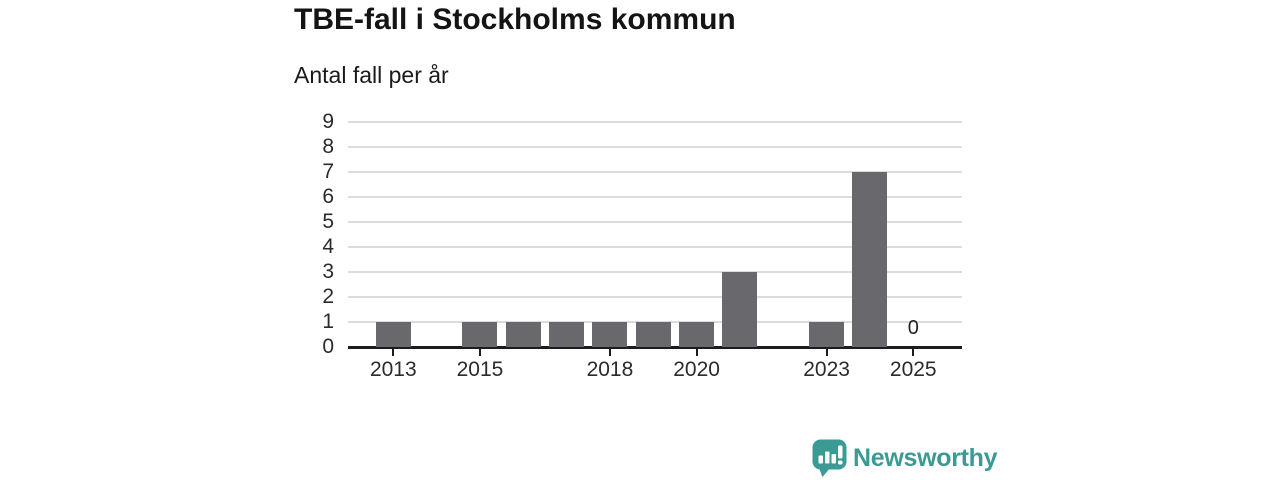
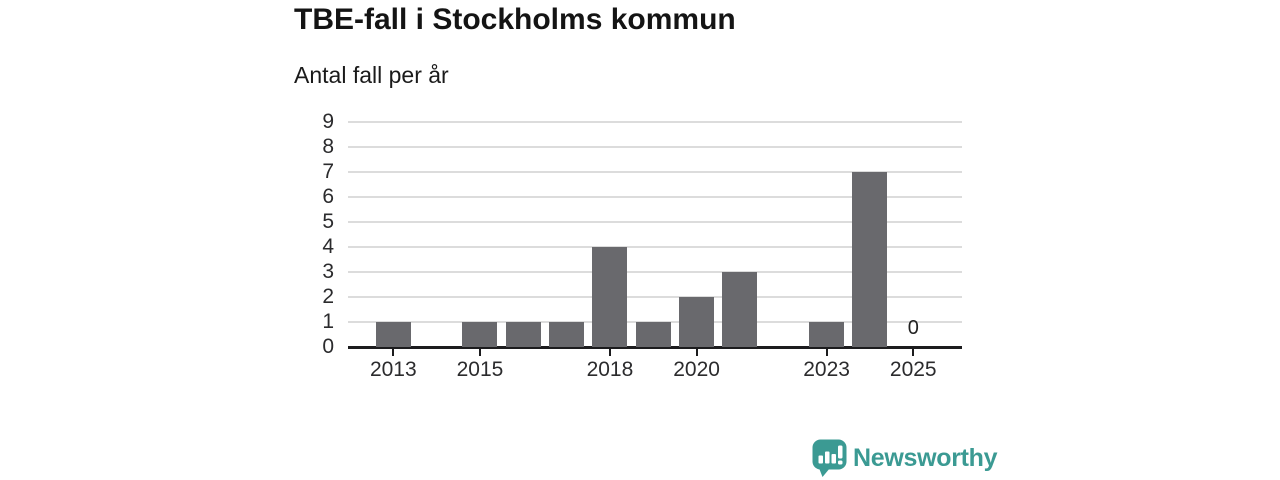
2018: 1 -> 4
2020: 1 -> 2
